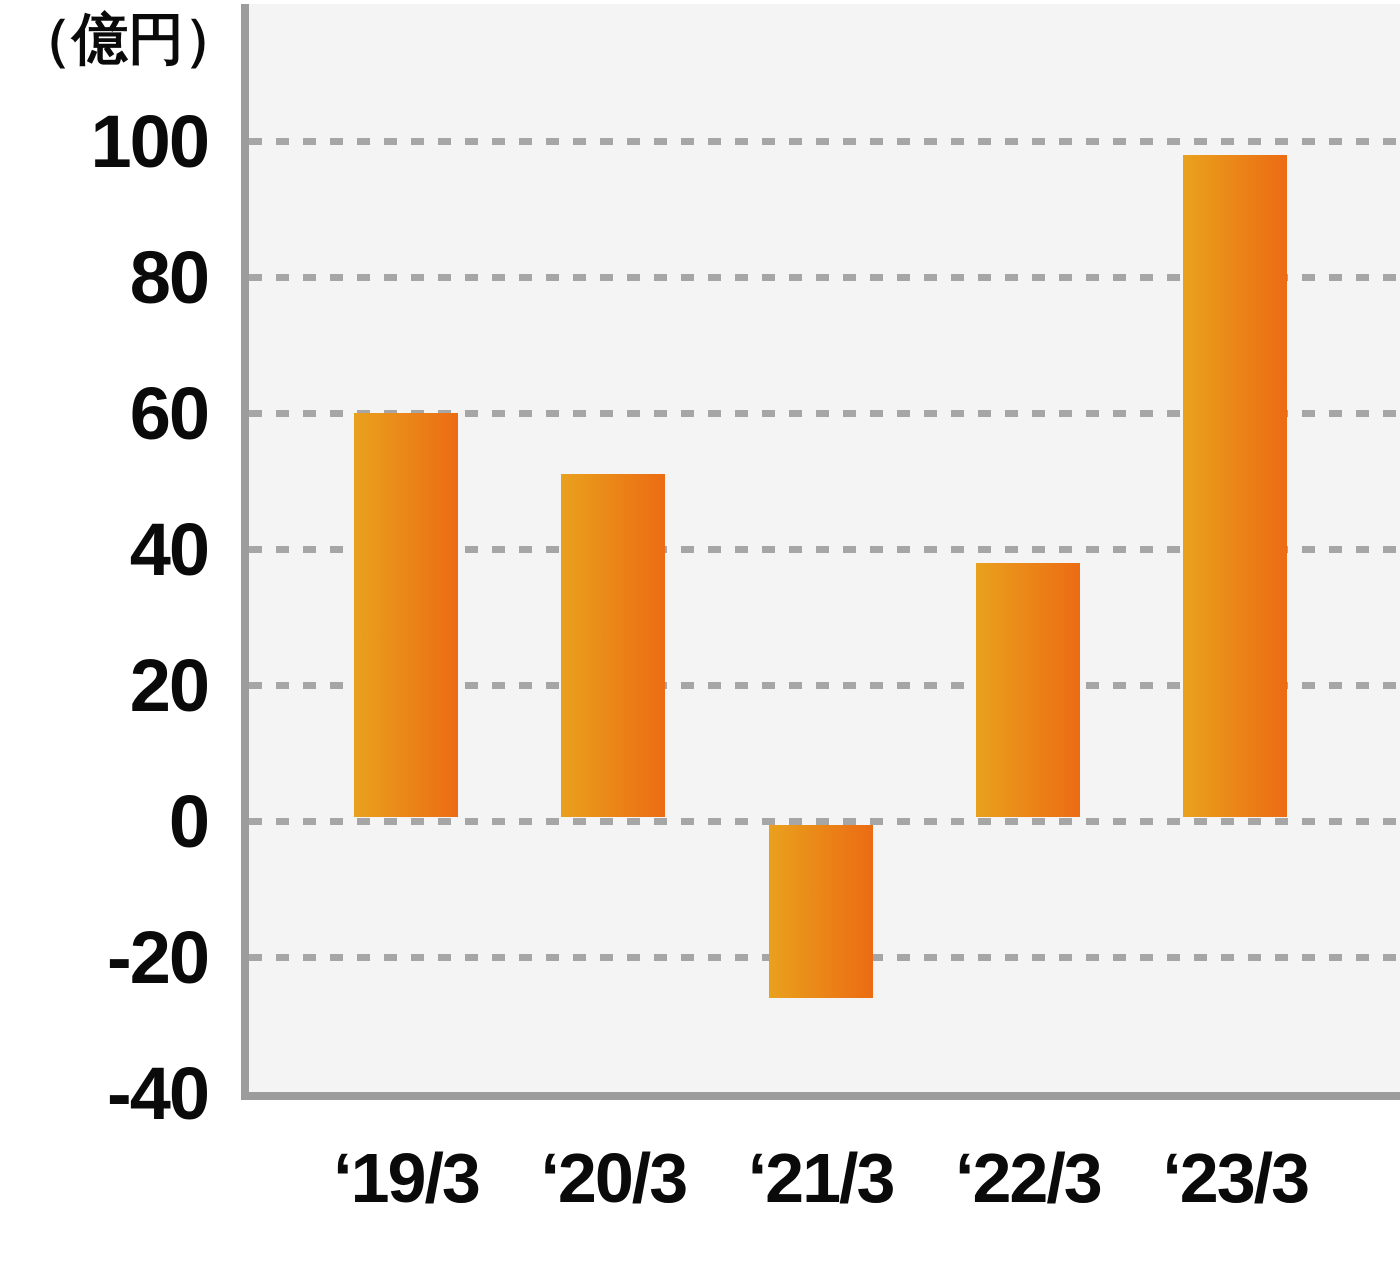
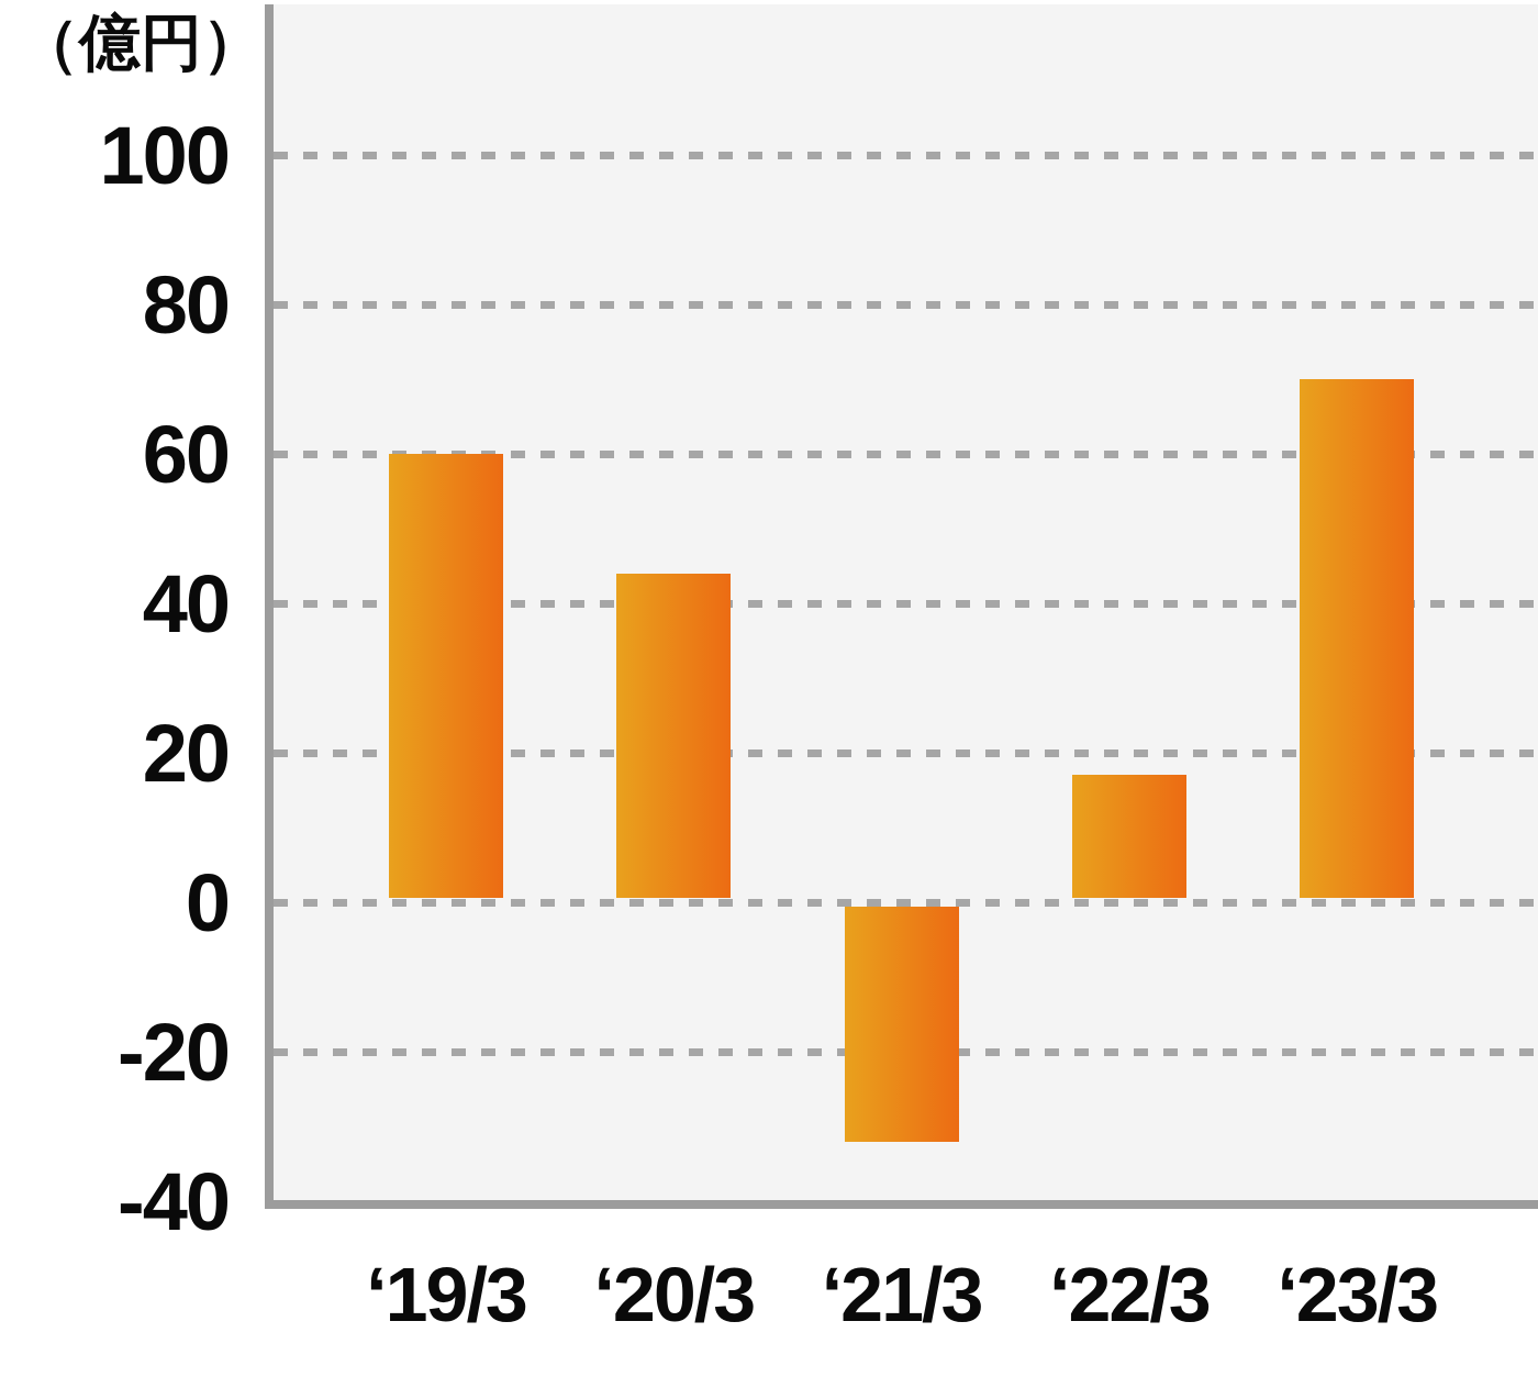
‘20/3: 51 -> 44
‘21/3: -26 -> -32
‘22/3: 38 -> 17
‘23/3: 98 -> 70
